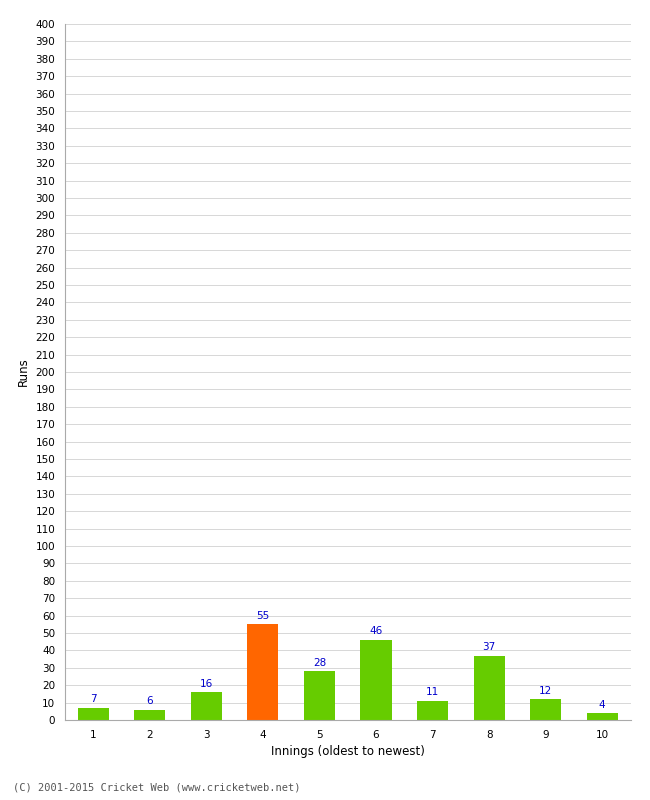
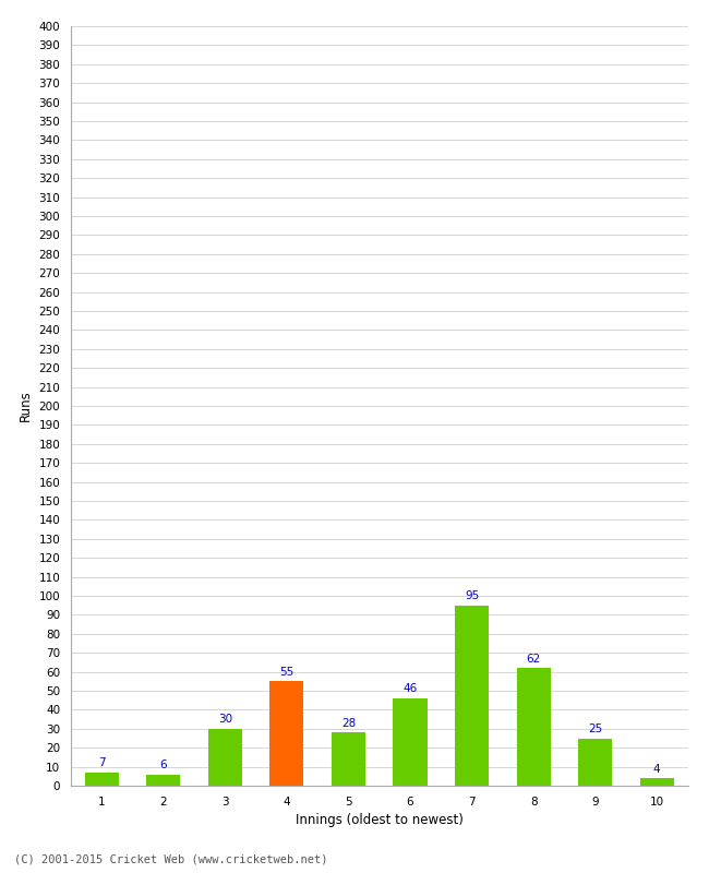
3: 16 -> 30
7: 11 -> 95
8: 37 -> 62
9: 12 -> 25
